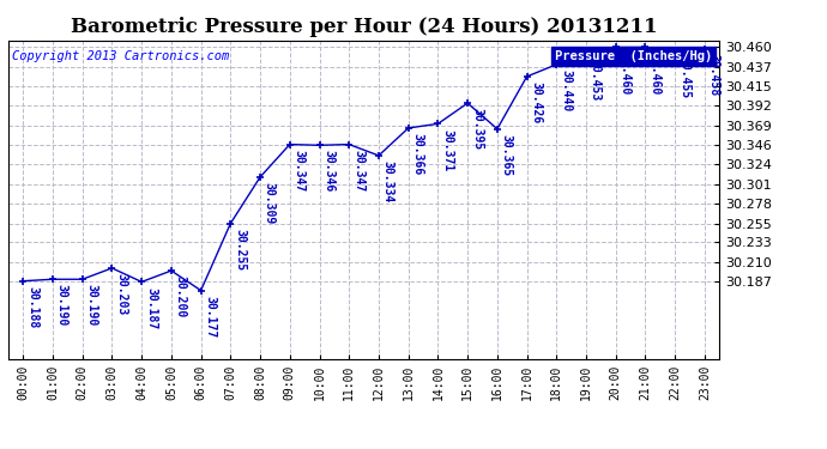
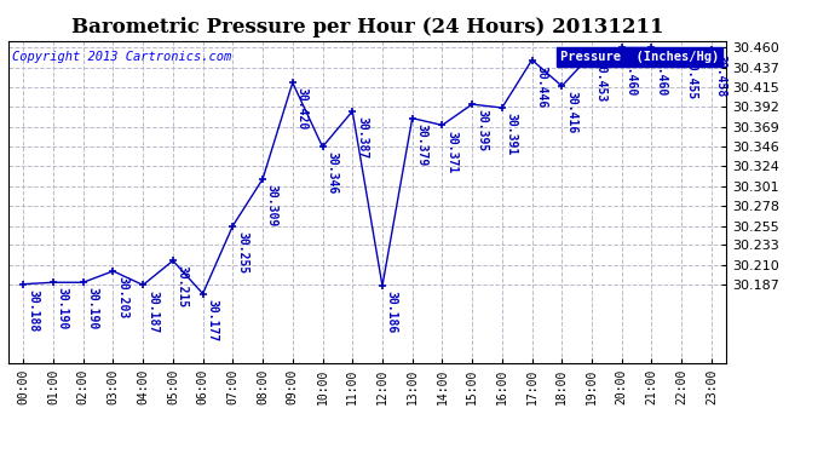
05:00: 30.200 -> 30.215
09:00: 30.347 -> 30.420
11:00: 30.347 -> 30.387
12:00: 30.334 -> 30.186
13:00: 30.366 -> 30.379
16:00: 30.365 -> 30.391
17:00: 30.426 -> 30.446
18:00: 30.440 -> 30.416
